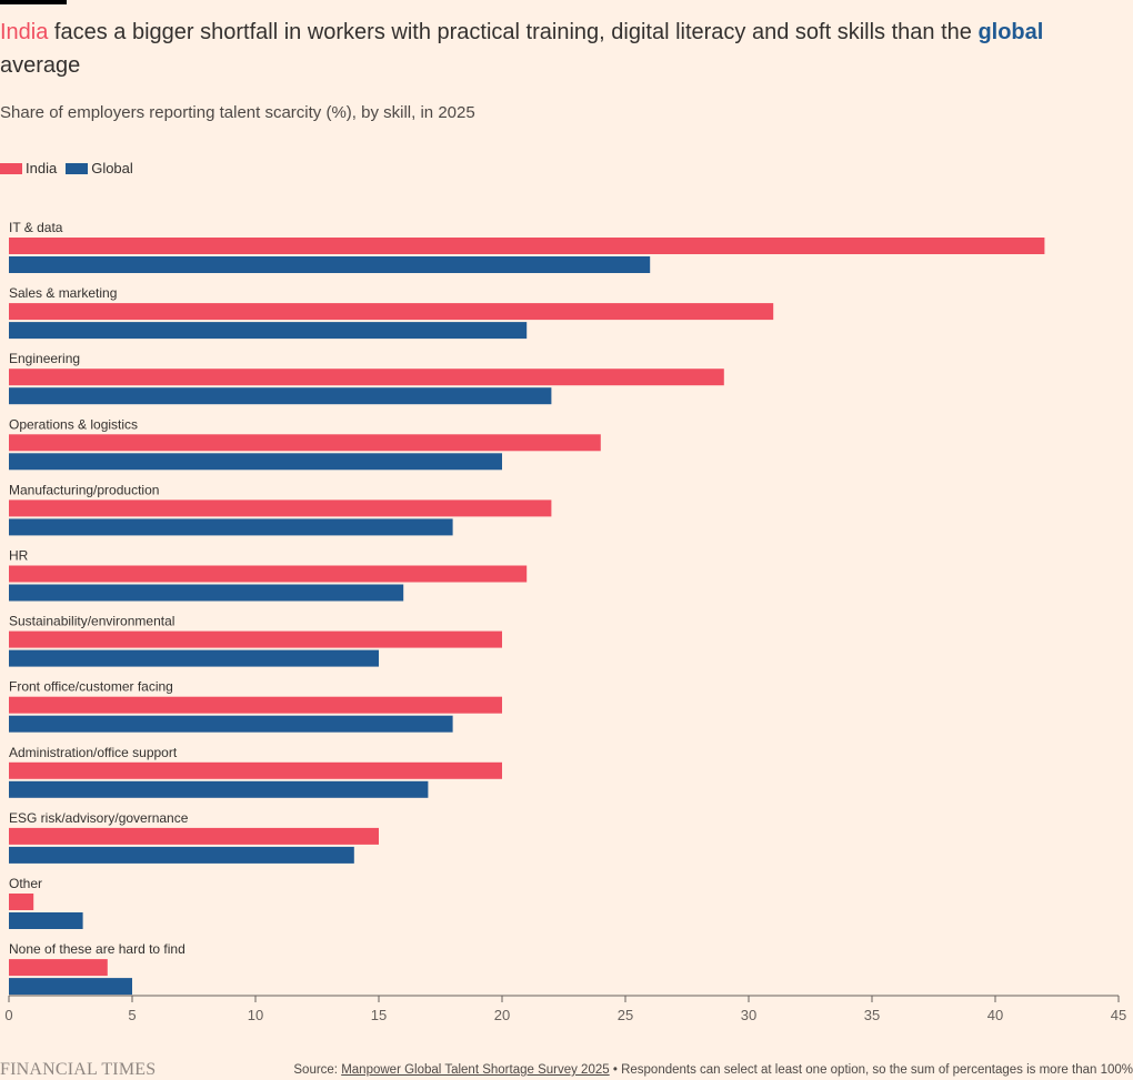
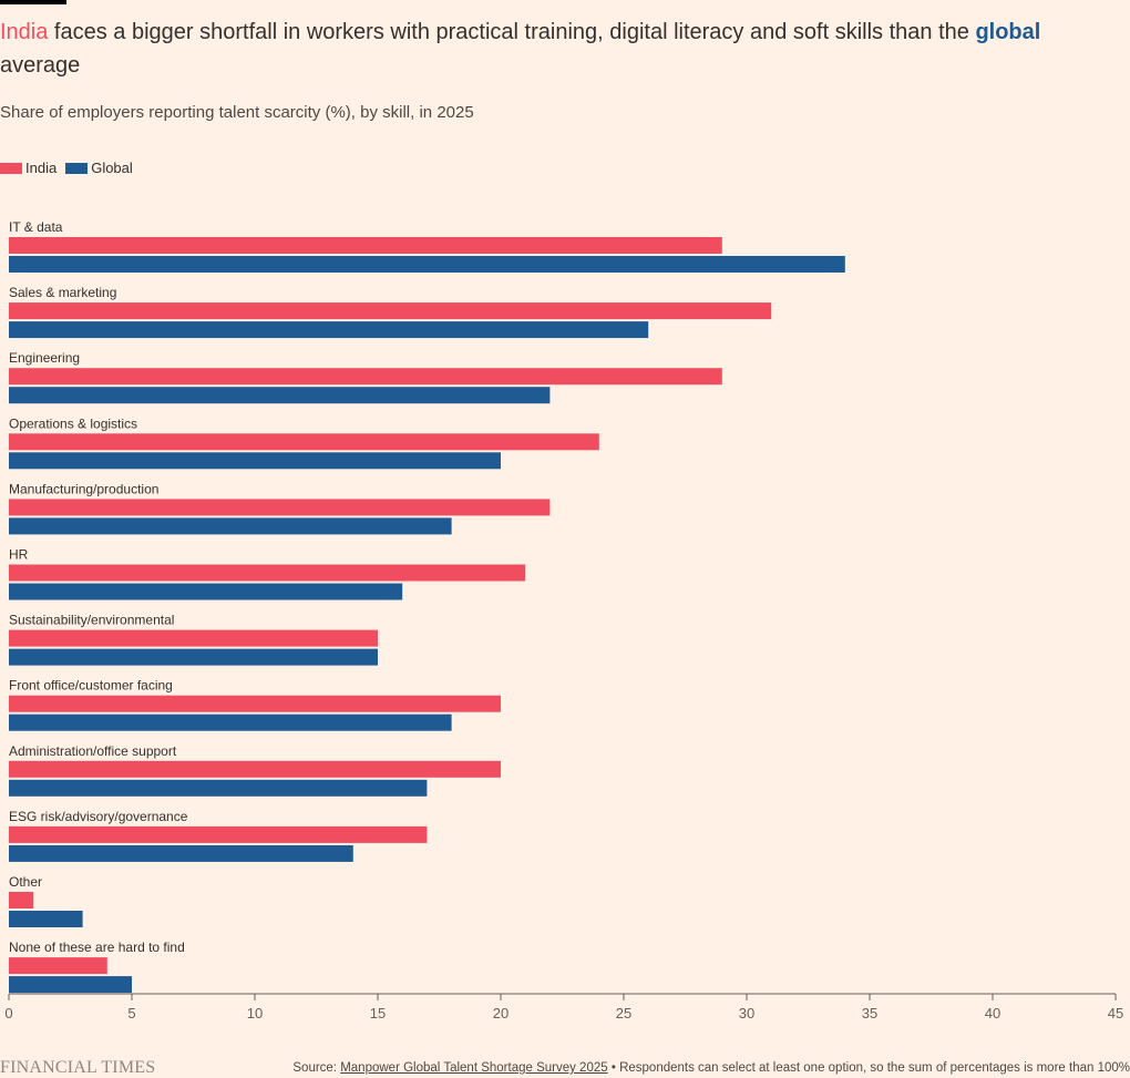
India/IT & data: 42 -> 29
Global/IT & data: 26 -> 34
Global/Sales & marketing: 21 -> 26
India/Sustainability/environmental: 20 -> 15
India/ESG risk/advisory/governance: 15 -> 17
